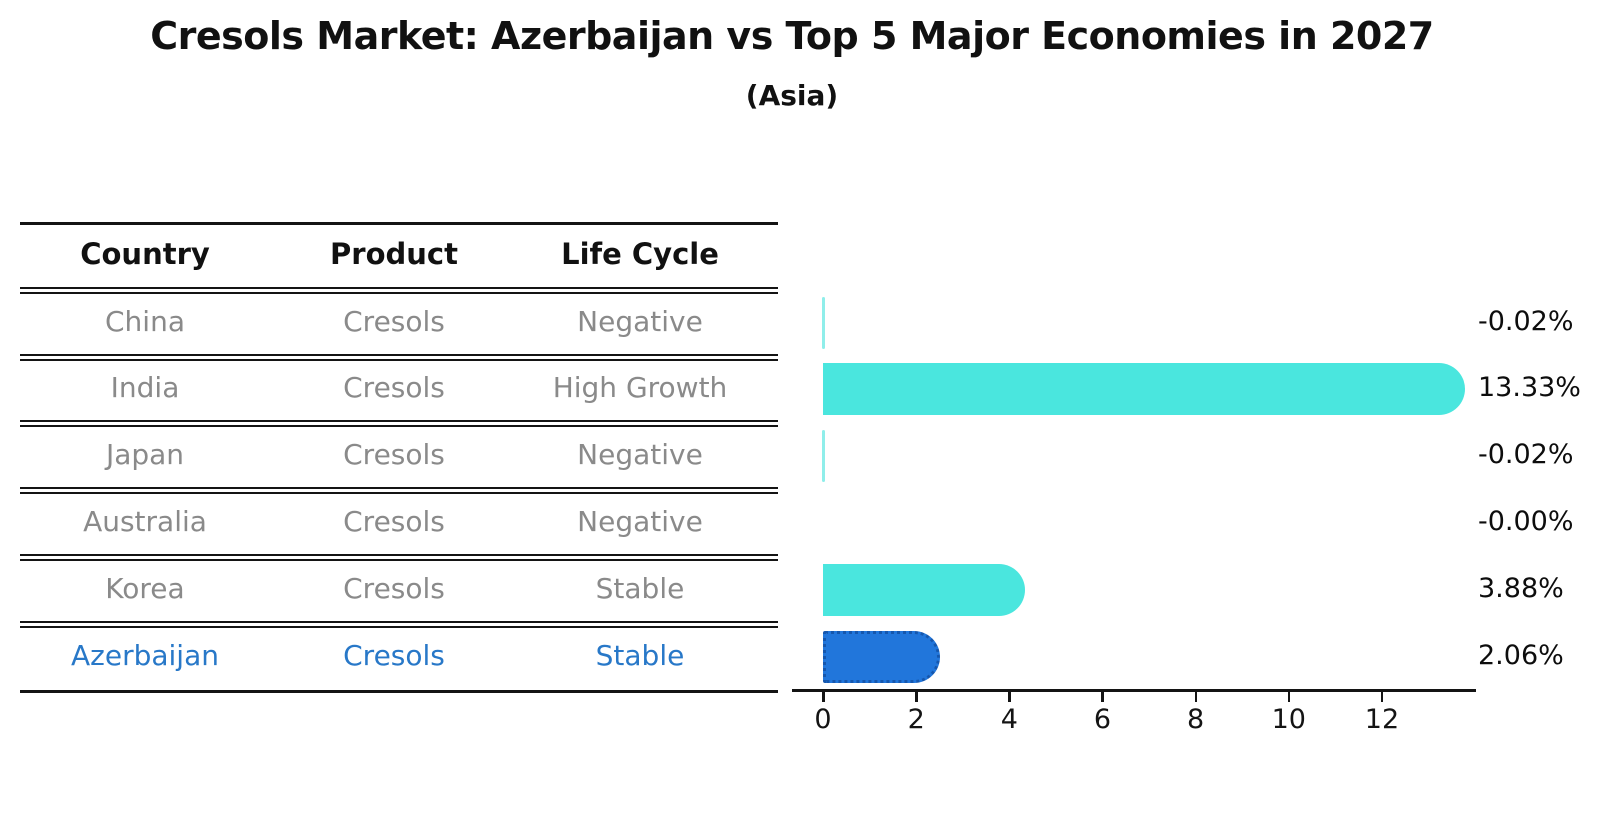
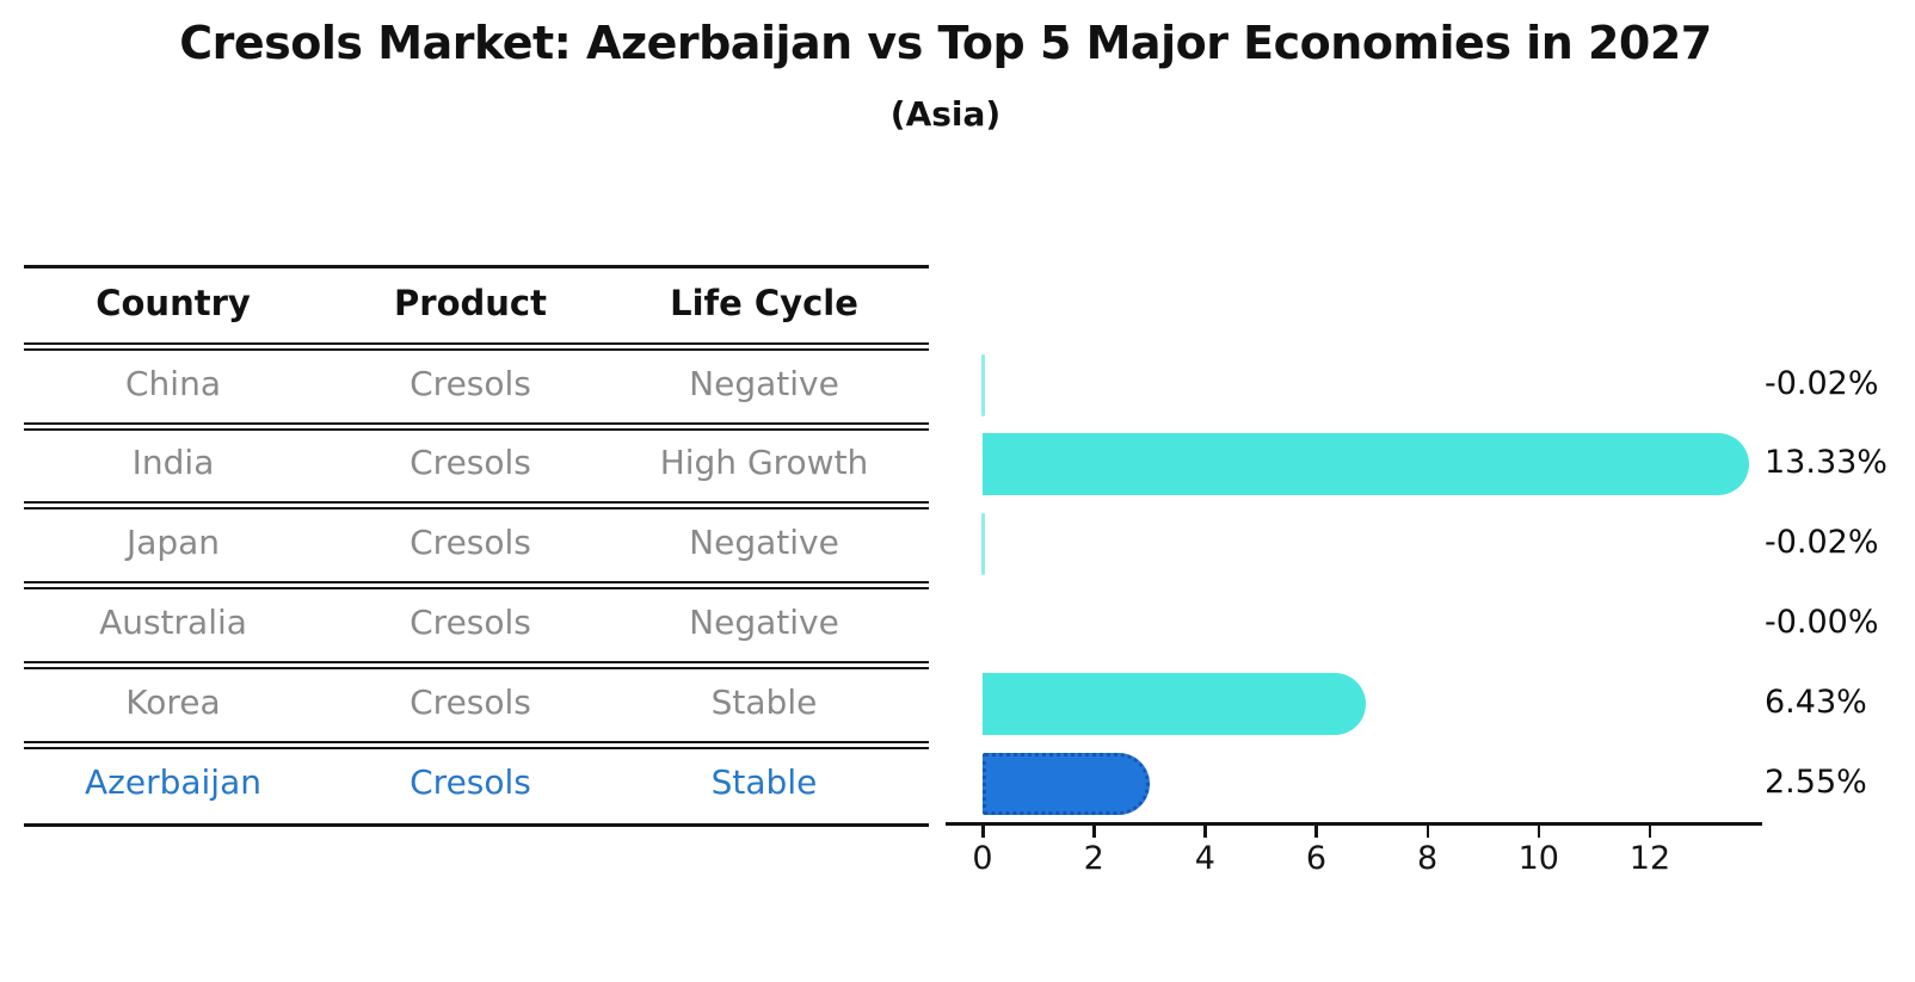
Korea: 3.88% -> 6.43%
Azerbaijan: 2.06% -> 2.55%
